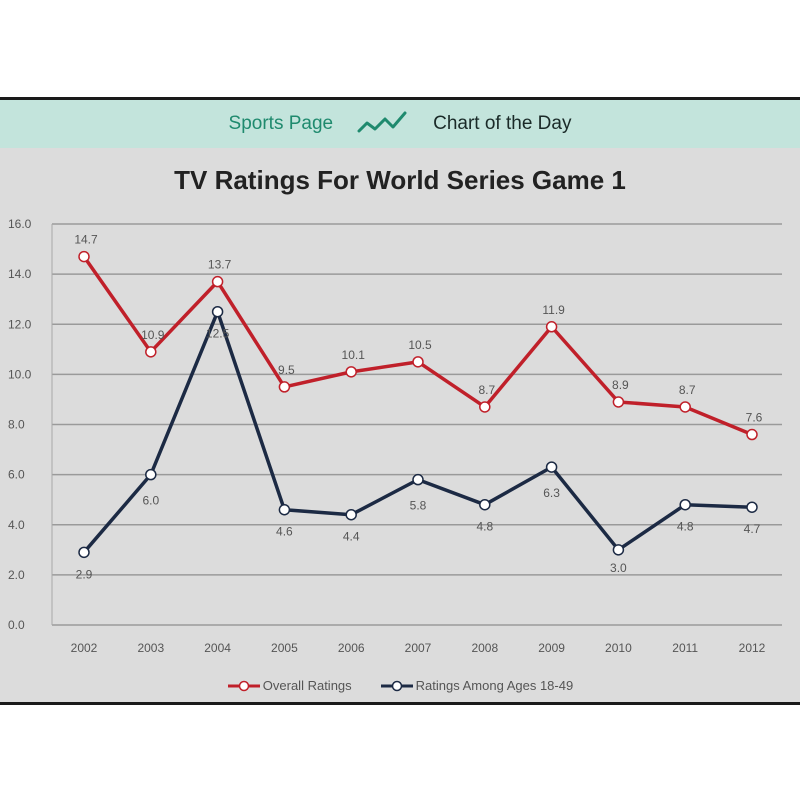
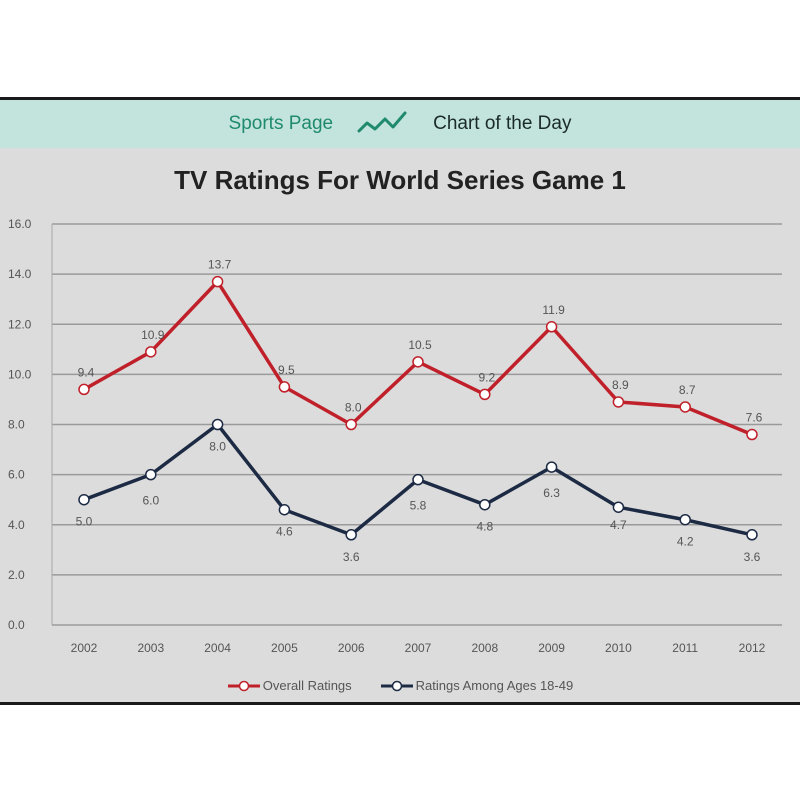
Overall Ratings/2002: 14.7 -> 9.4
Ratings Among Ages 18-49/2002: 2.9 -> 5.0
Ratings Among Ages 18-49/2004: 12.5 -> 8.0
Overall Ratings/2006: 10.1 -> 8.0
Ratings Among Ages 18-49/2006: 4.4 -> 3.6
Overall Ratings/2008: 8.7 -> 9.2
Ratings Among Ages 18-49/2010: 3.0 -> 4.7
Ratings Among Ages 18-49/2011: 4.8 -> 4.2
Ratings Among Ages 18-49/2012: 4.7 -> 3.6
